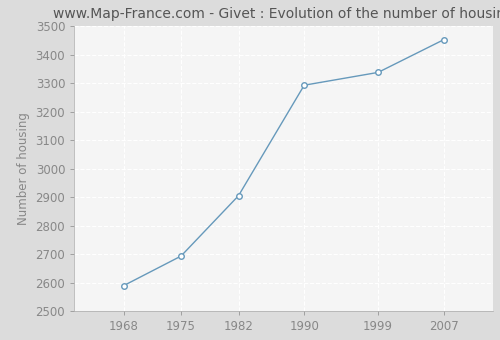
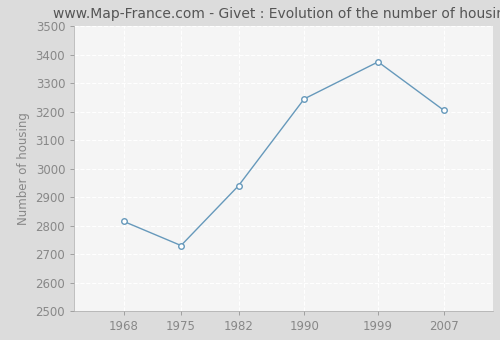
1968: 2589 -> 2815
1975: 2693 -> 2730
1982: 2905 -> 2940
1990: 3293 -> 3245
1999: 3338 -> 3375
2007: 3453 -> 3205
